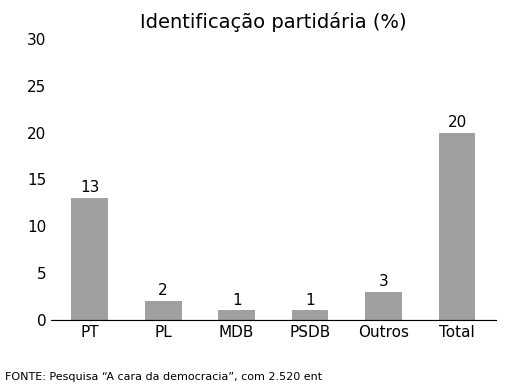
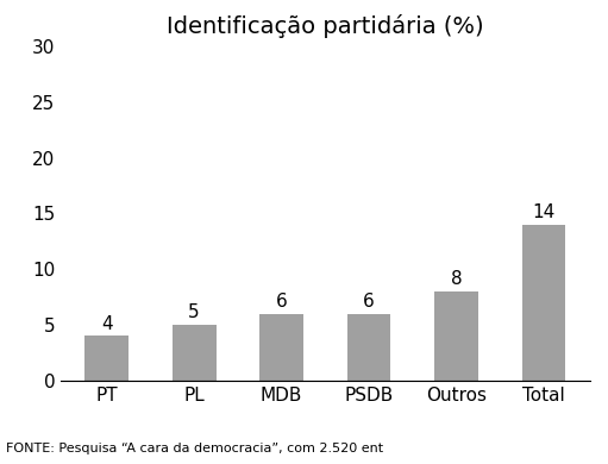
PT: 13 -> 4
PL: 2 -> 5
MDB: 1 -> 6
PSDB: 1 -> 6
Outros: 3 -> 8
Total: 20 -> 14
